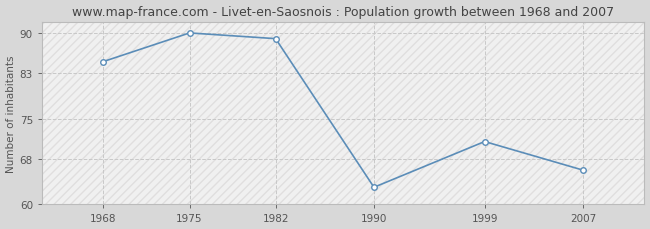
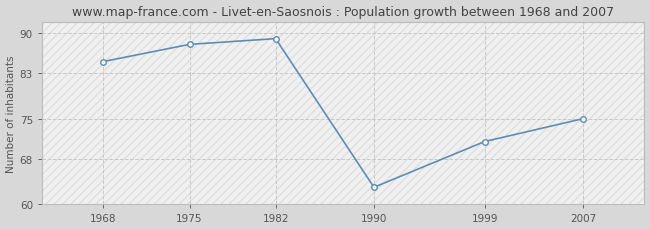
1975: 90 -> 88
2007: 66 -> 75
